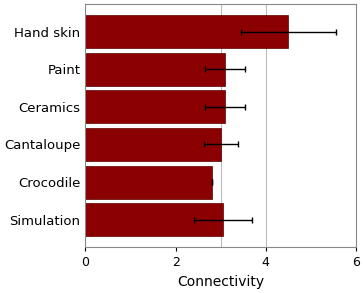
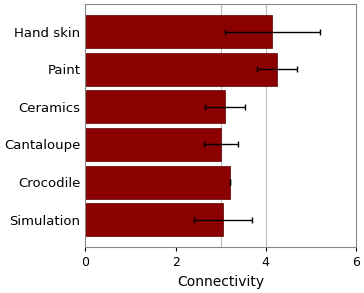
Hand skin: 4.50 -> 4.15
Paint: 3.10 -> 4.25
Crocodile: 2.80 -> 3.20
